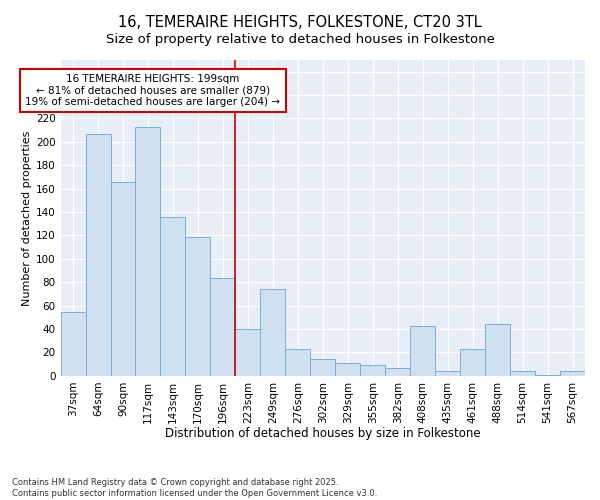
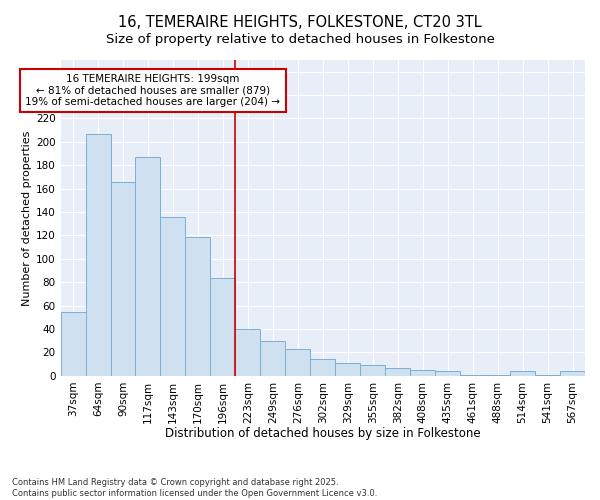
117sqm: 213 -> 187
249sqm: 74 -> 30
408sqm: 43 -> 5
461sqm: 23 -> 1
488sqm: 44 -> 1
